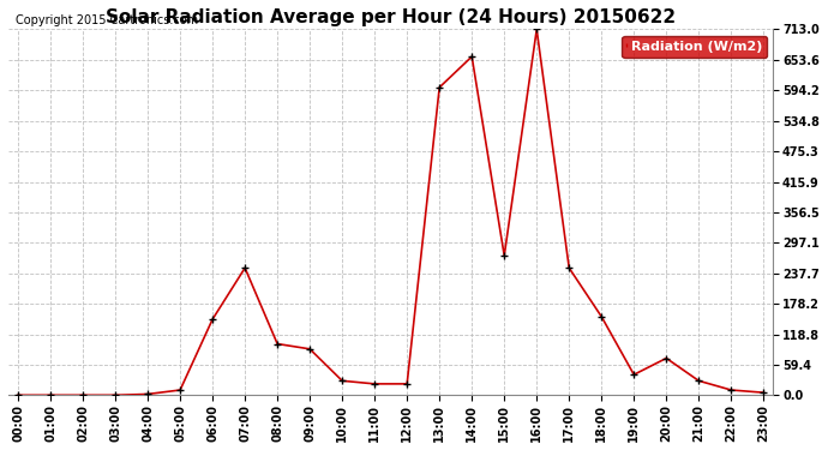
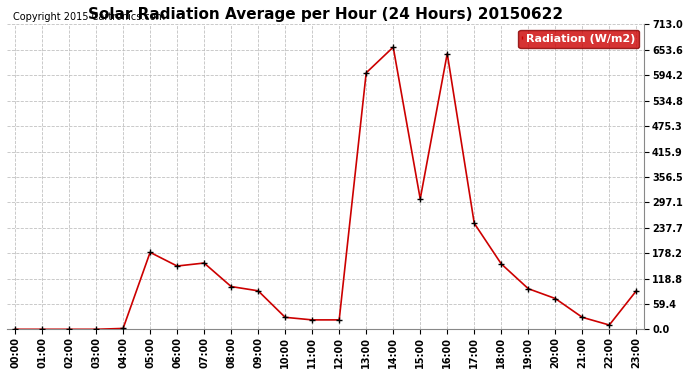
05:00: 10 -> 180
07:00: 248 -> 155
15:00: 272 -> 305
16:00: 713 -> 645
19:00: 40 -> 95
23:00: 5 -> 90
